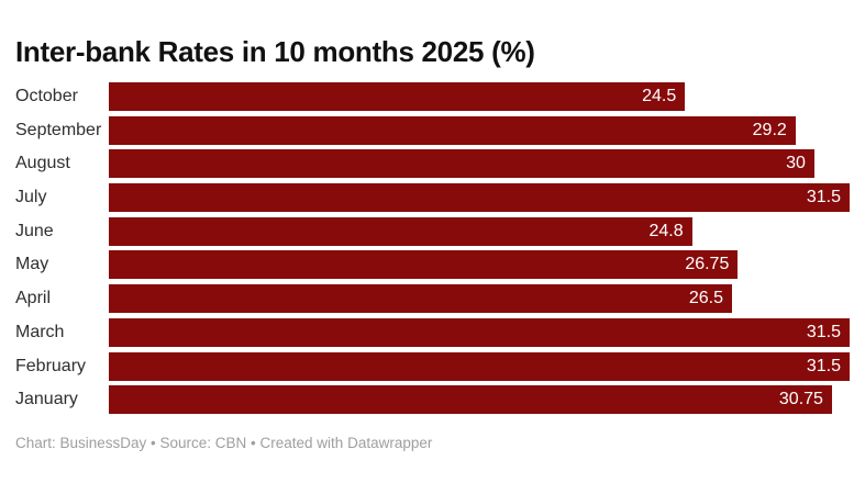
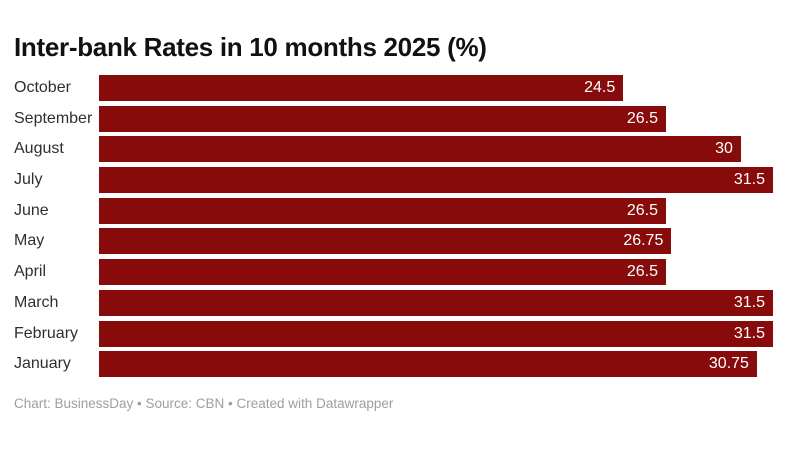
September: 29.2 -> 26.5
June: 24.8 -> 26.5
